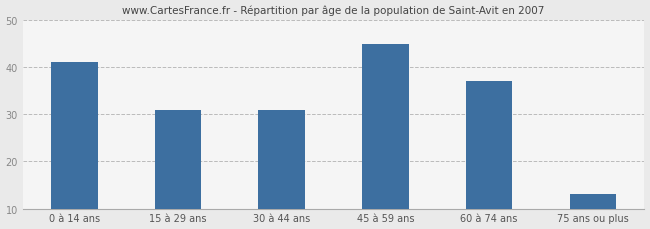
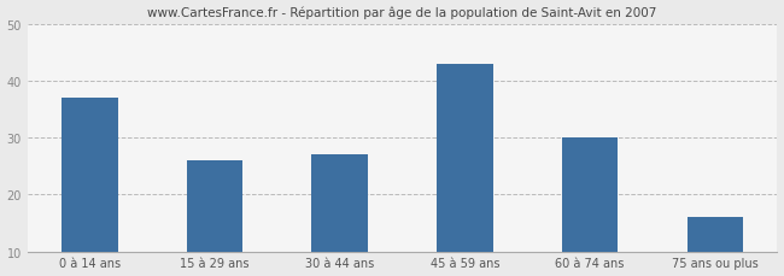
0 à 14 ans: 41 -> 37
15 à 29 ans: 31 -> 26
30 à 44 ans: 31 -> 27
45 à 59 ans: 45 -> 43
60 à 74 ans: 37 -> 30
75 ans ou plus: 13 -> 16
